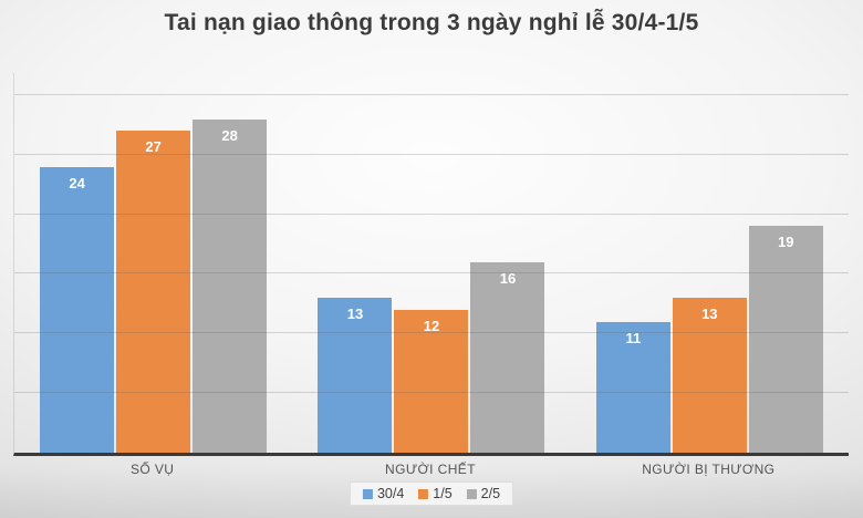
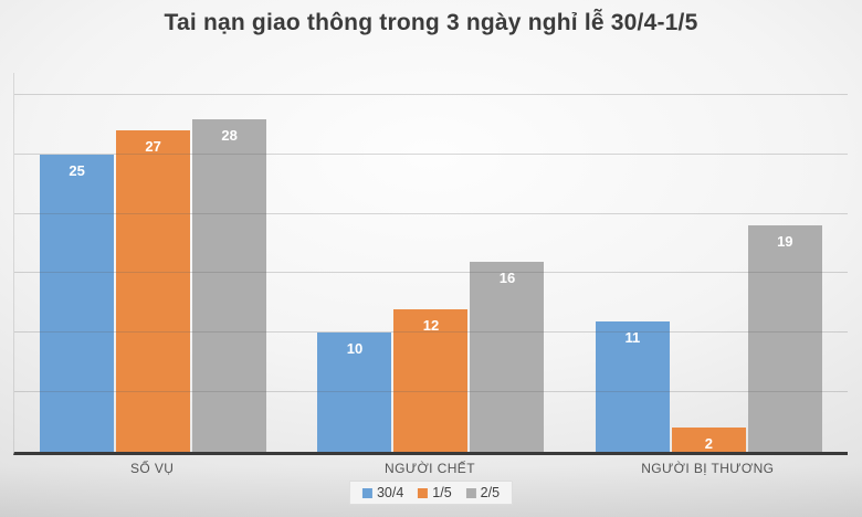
30/4/SỐ VỤ: 24 -> 25
30/4/NGƯỜI CHẾT: 13 -> 10
1/5/NGƯỜI BỊ THƯƠNG: 13 -> 2
